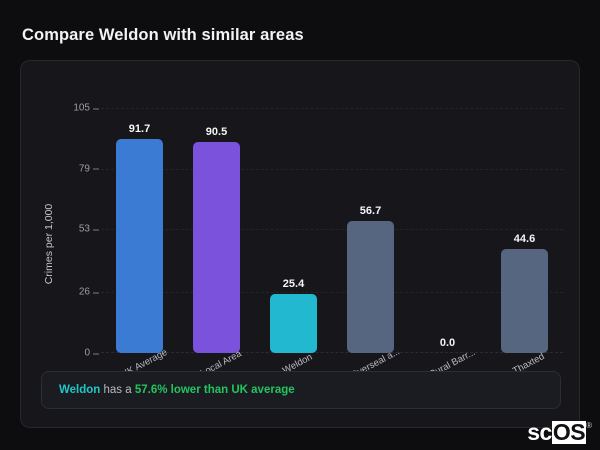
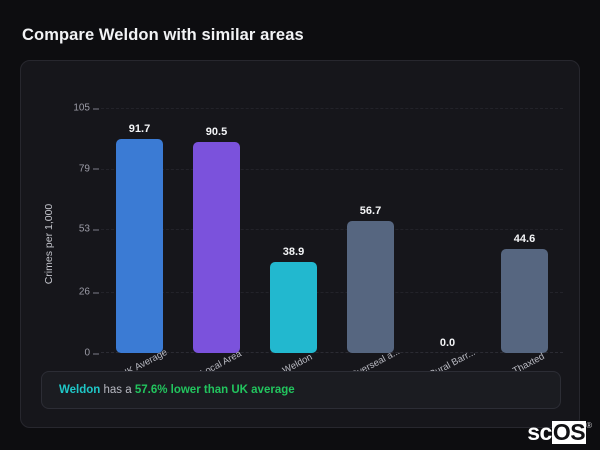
Weldon: 25.4 -> 38.9
